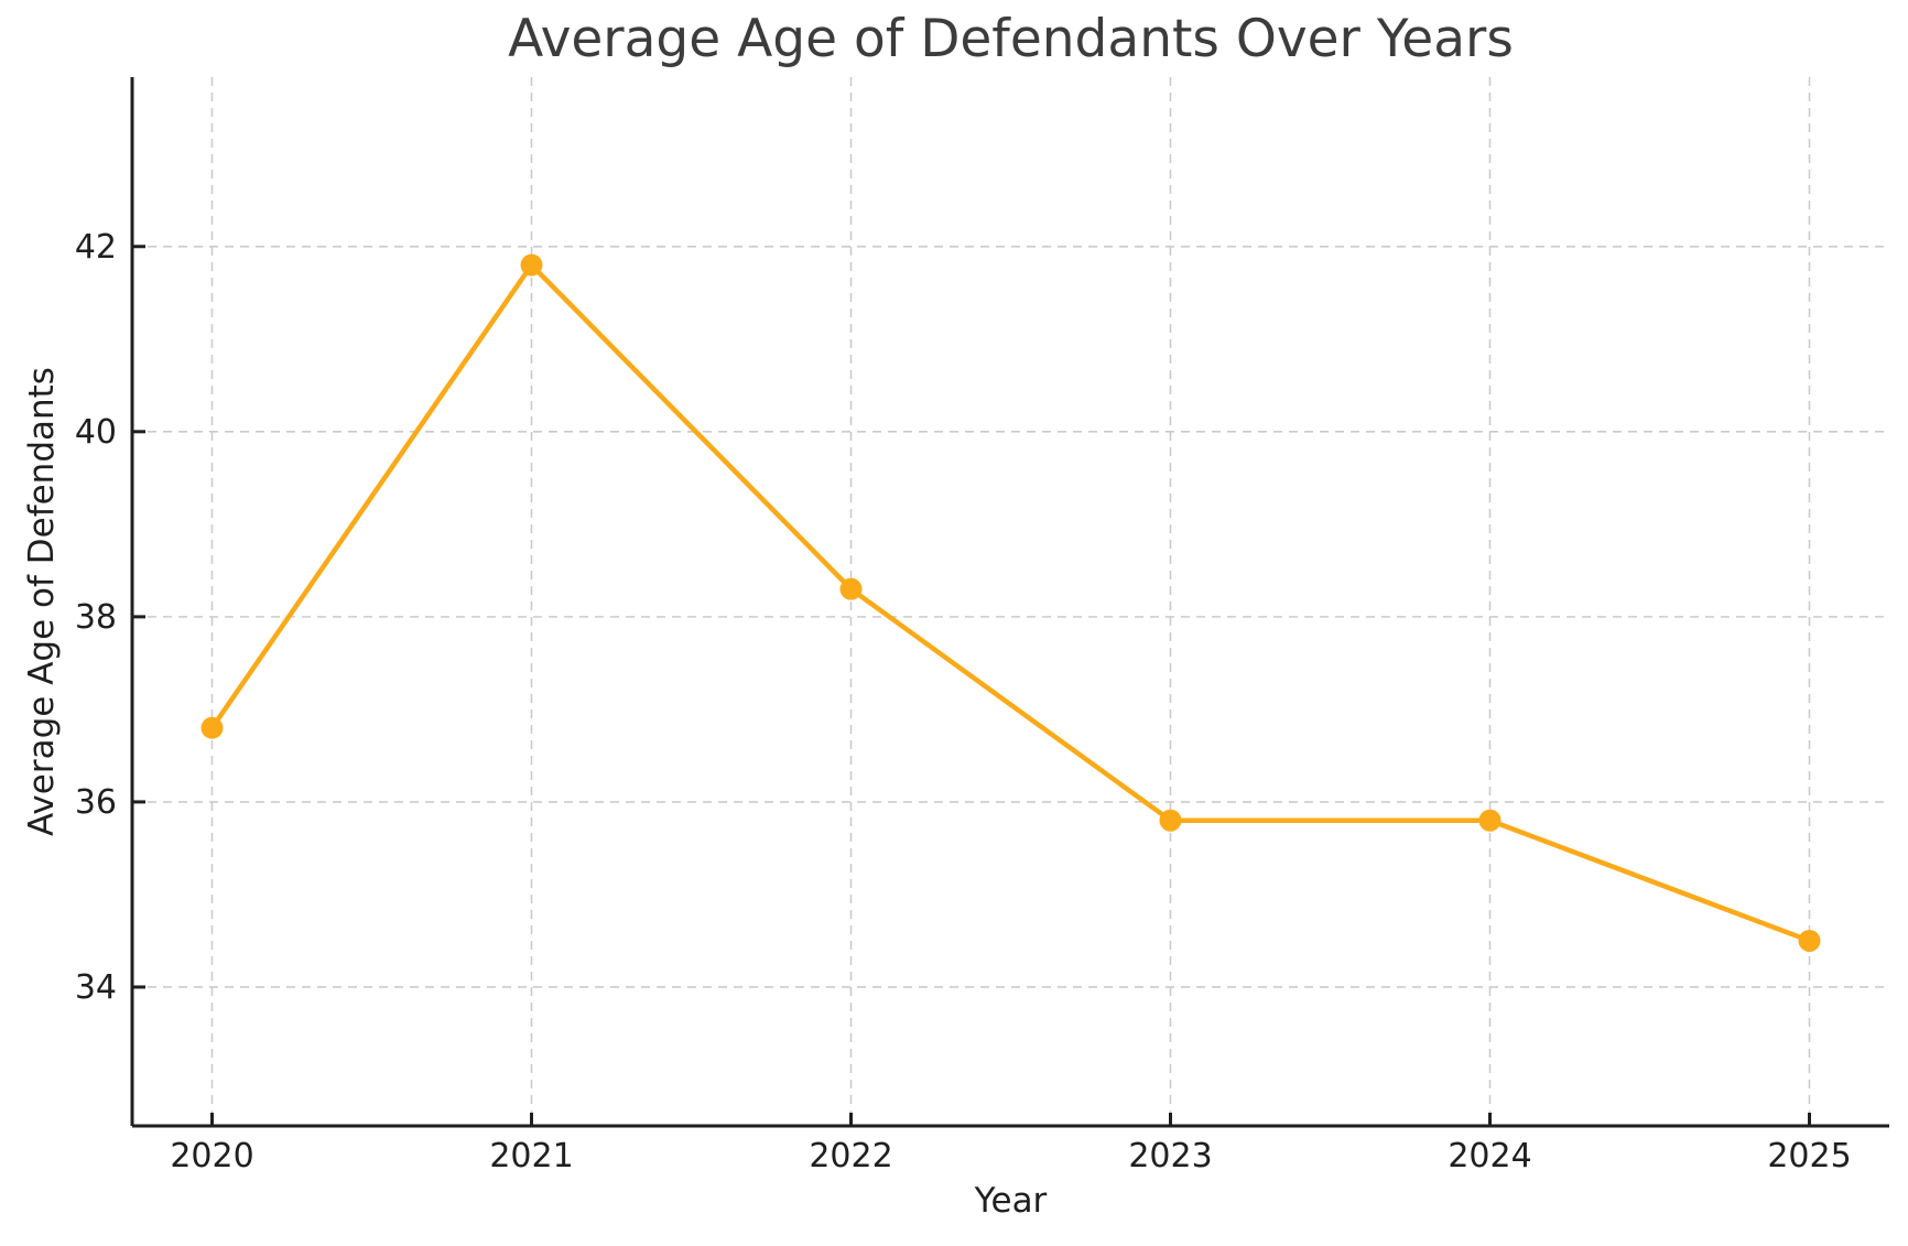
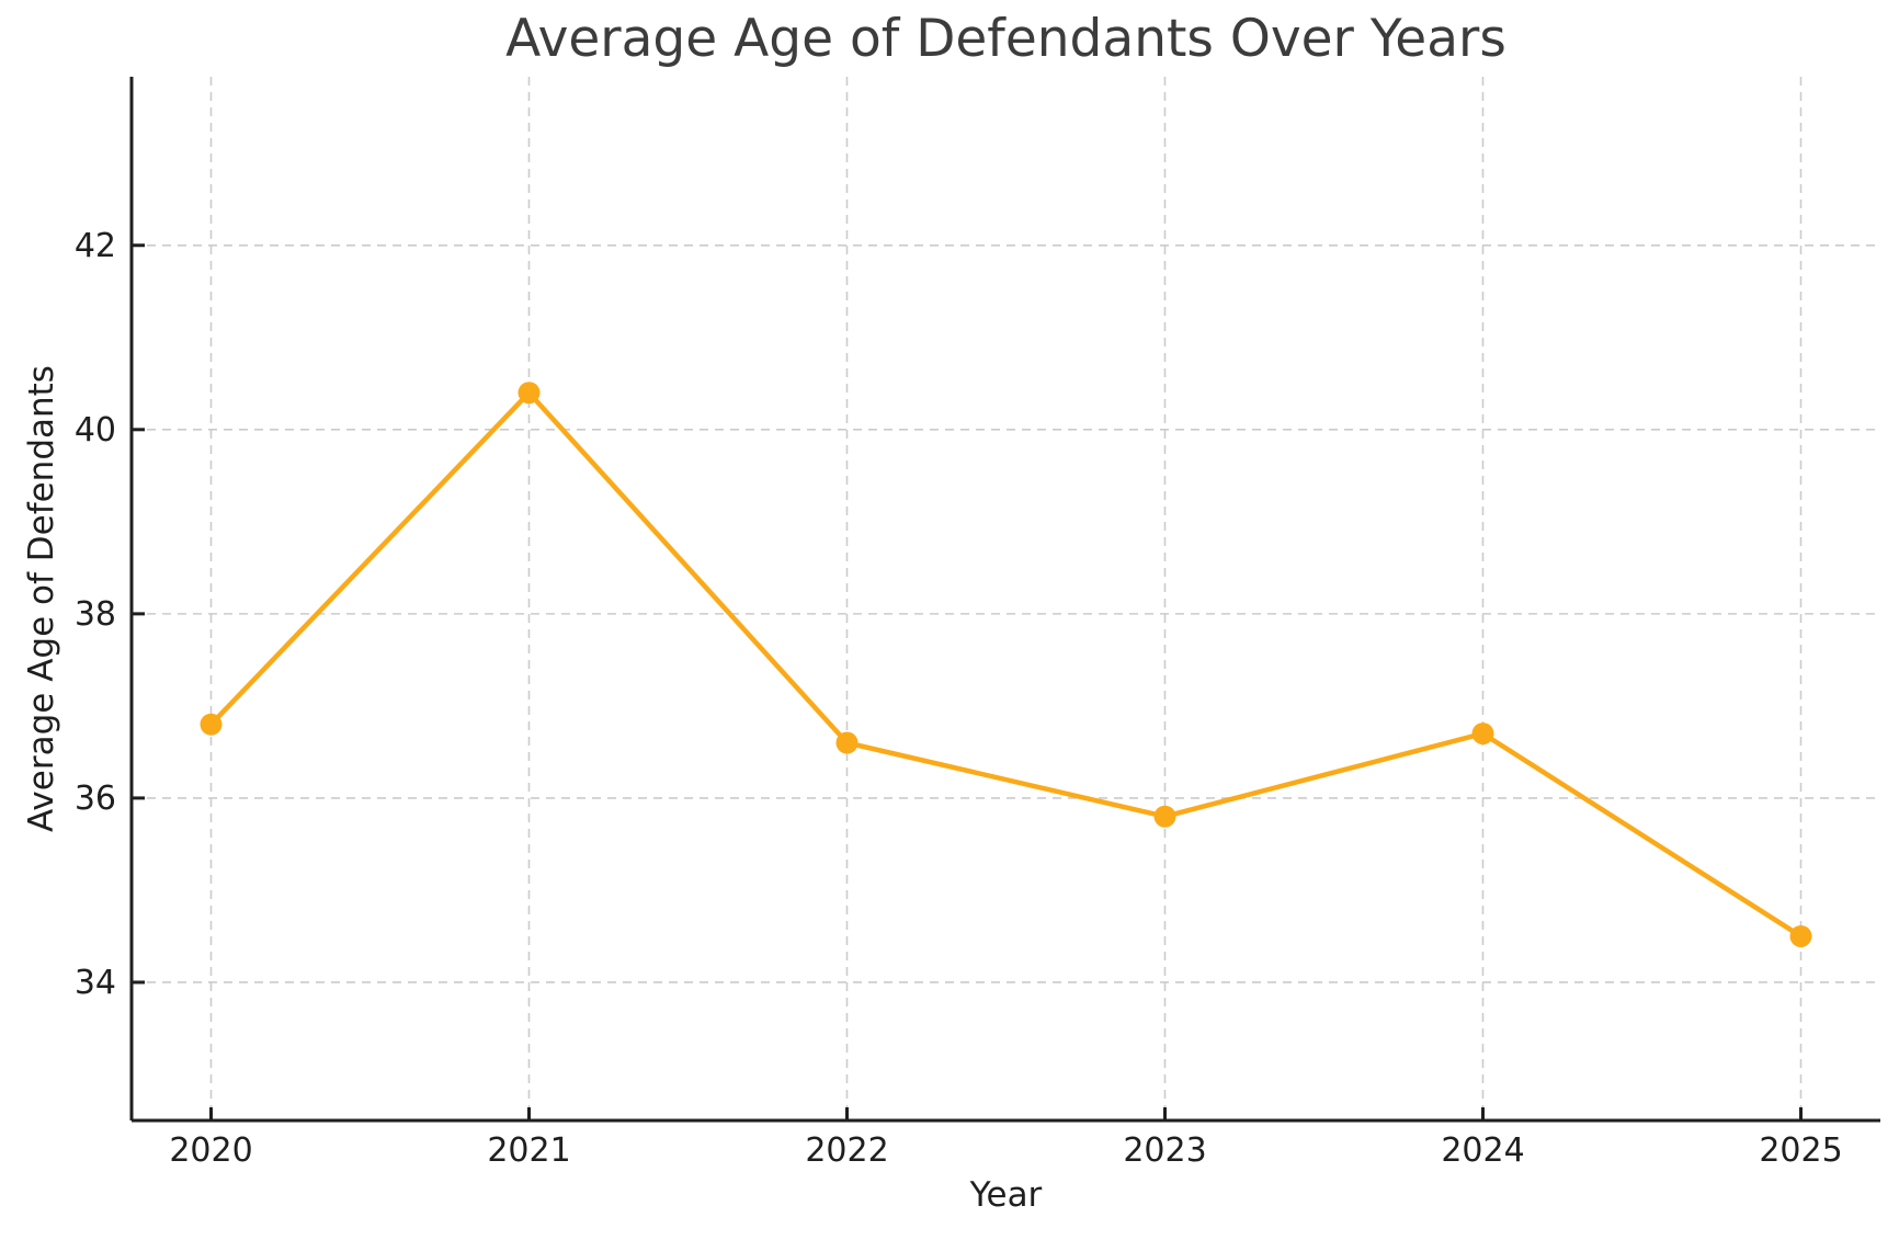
2021: 41.8 -> 40.4
2022: 38.3 -> 36.6
2024: 35.8 -> 36.7
